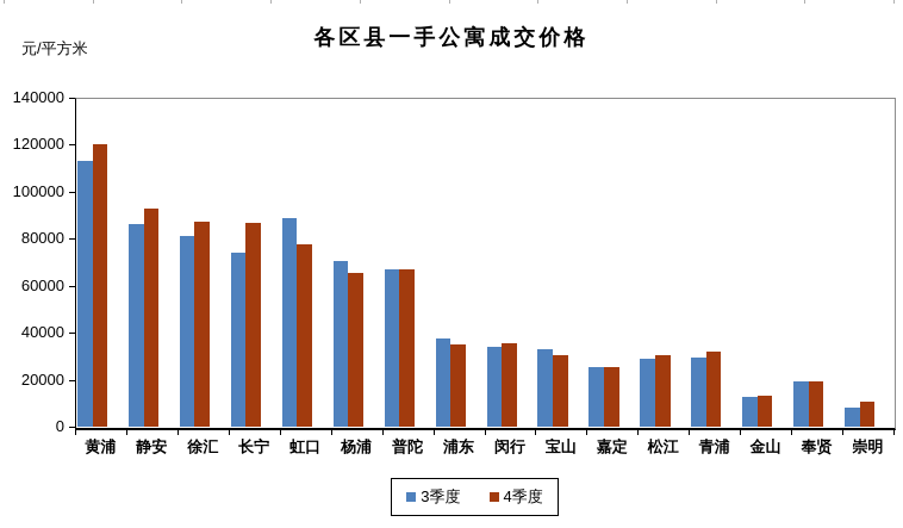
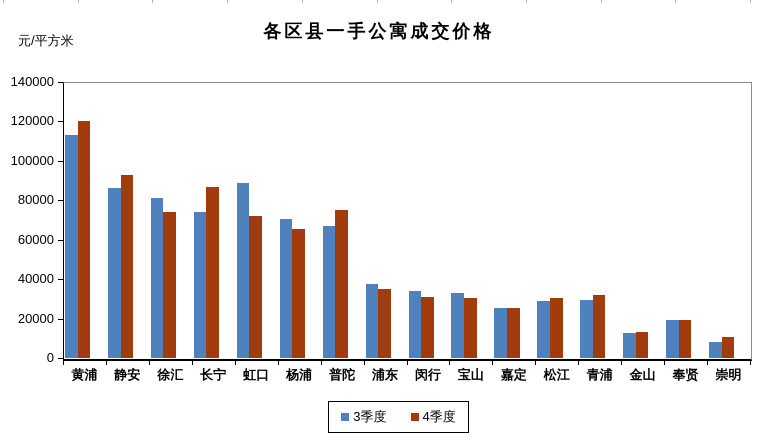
4季度/徐汇: 87000 -> 74000
4季度/虹口: 78000 -> 72000
4季度/普陀: 67000 -> 75000
4季度/闵行: 36000 -> 31000
